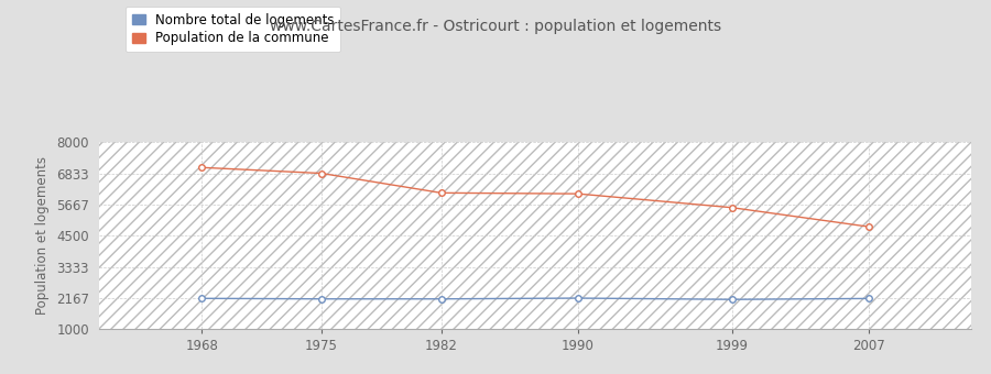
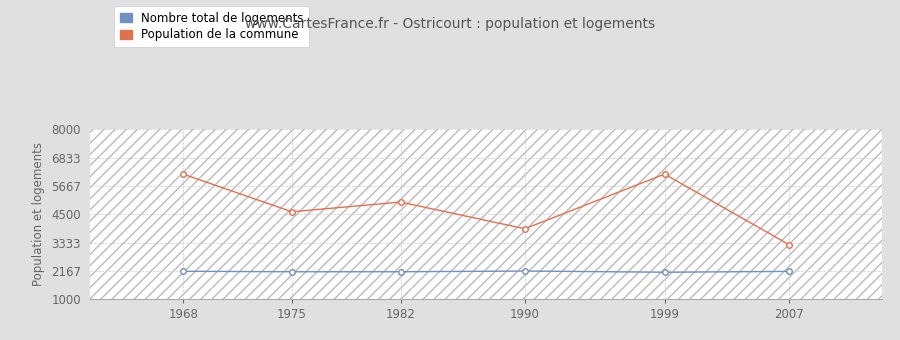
Population de la commune/1968: 7050 -> 6150
Population de la commune/1975: 6830 -> 4600
Population de la commune/1982: 6100 -> 5000
Population de la commune/1990: 6070 -> 3900
Population de la commune/1999: 5550 -> 6150
Population de la commune/2007: 4830 -> 3250
